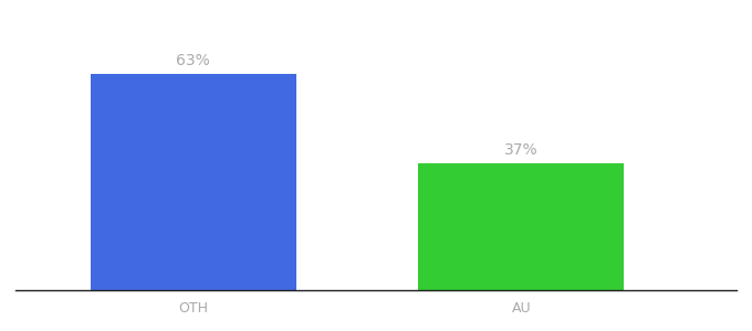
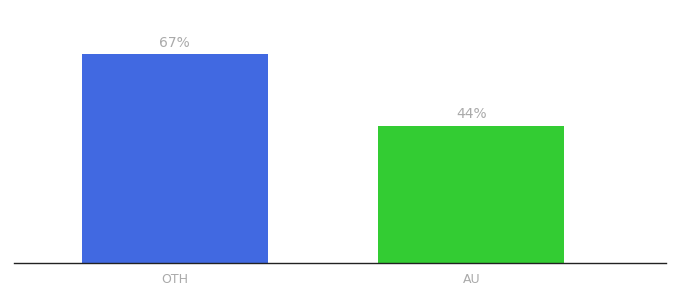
OTH: 63% -> 67%
AU: 37% -> 44%
